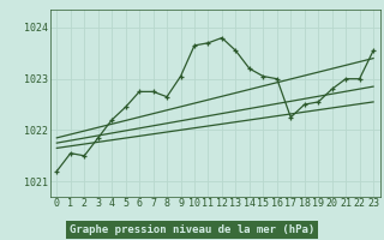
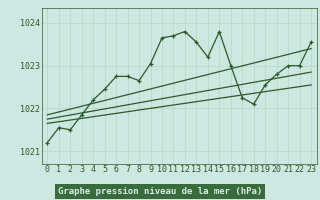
15: 1023.05 -> 1023.80
18: 1022.50 -> 1022.10
